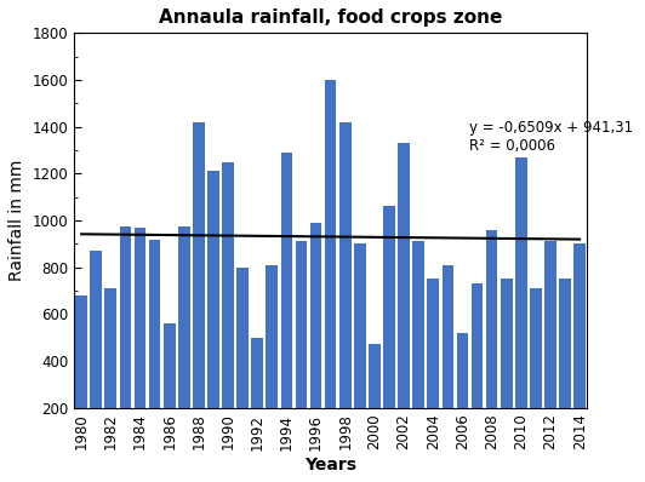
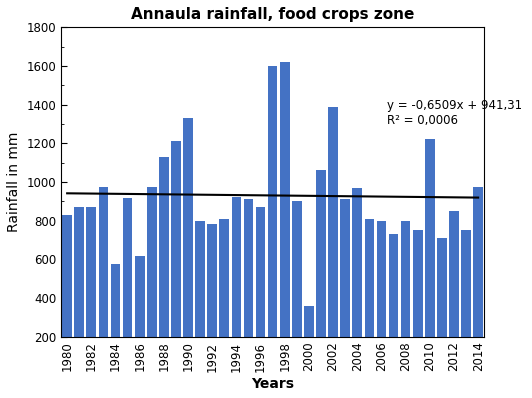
1980: 680 -> 830
1982: 710 -> 870
1984: 970 -> 580
1986: 560 -> 620
1988: 1420 -> 1130
1990: 1250 -> 1330
1992: 500 -> 780
1994: 1290 -> 920
1996: 990 -> 870
1998: 1420 -> 1620
2000: 470 -> 360
2002: 1330 -> 1390
2004: 750 -> 970
2006: 520 -> 800
2008: 960 -> 800
2010: 1270 -> 1220
2012: 910 -> 850
2014: 900 -> 980
